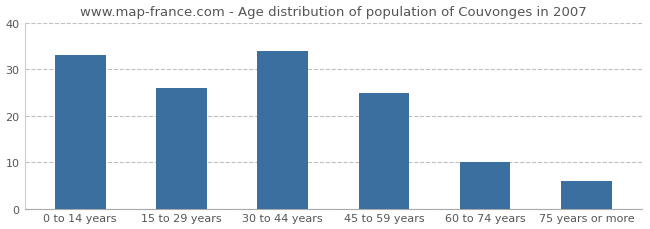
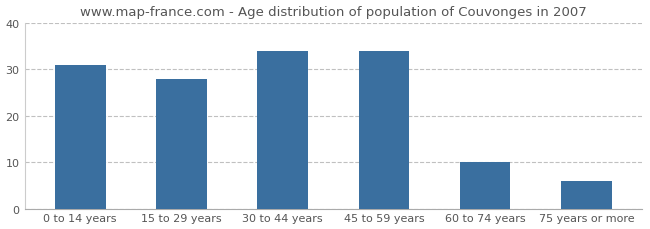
0 to 14 years: 33 -> 31
15 to 29 years: 26 -> 28
45 to 59 years: 25 -> 34
